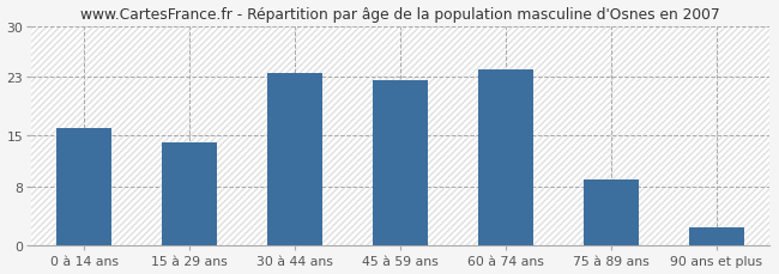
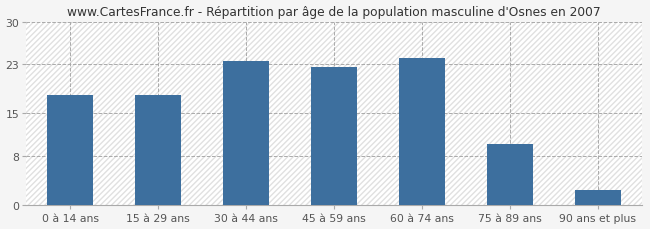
0 à 14 ans: 16.0 -> 18.0
15 à 29 ans: 14.0 -> 18.0
75 à 89 ans: 9.0 -> 10.0
